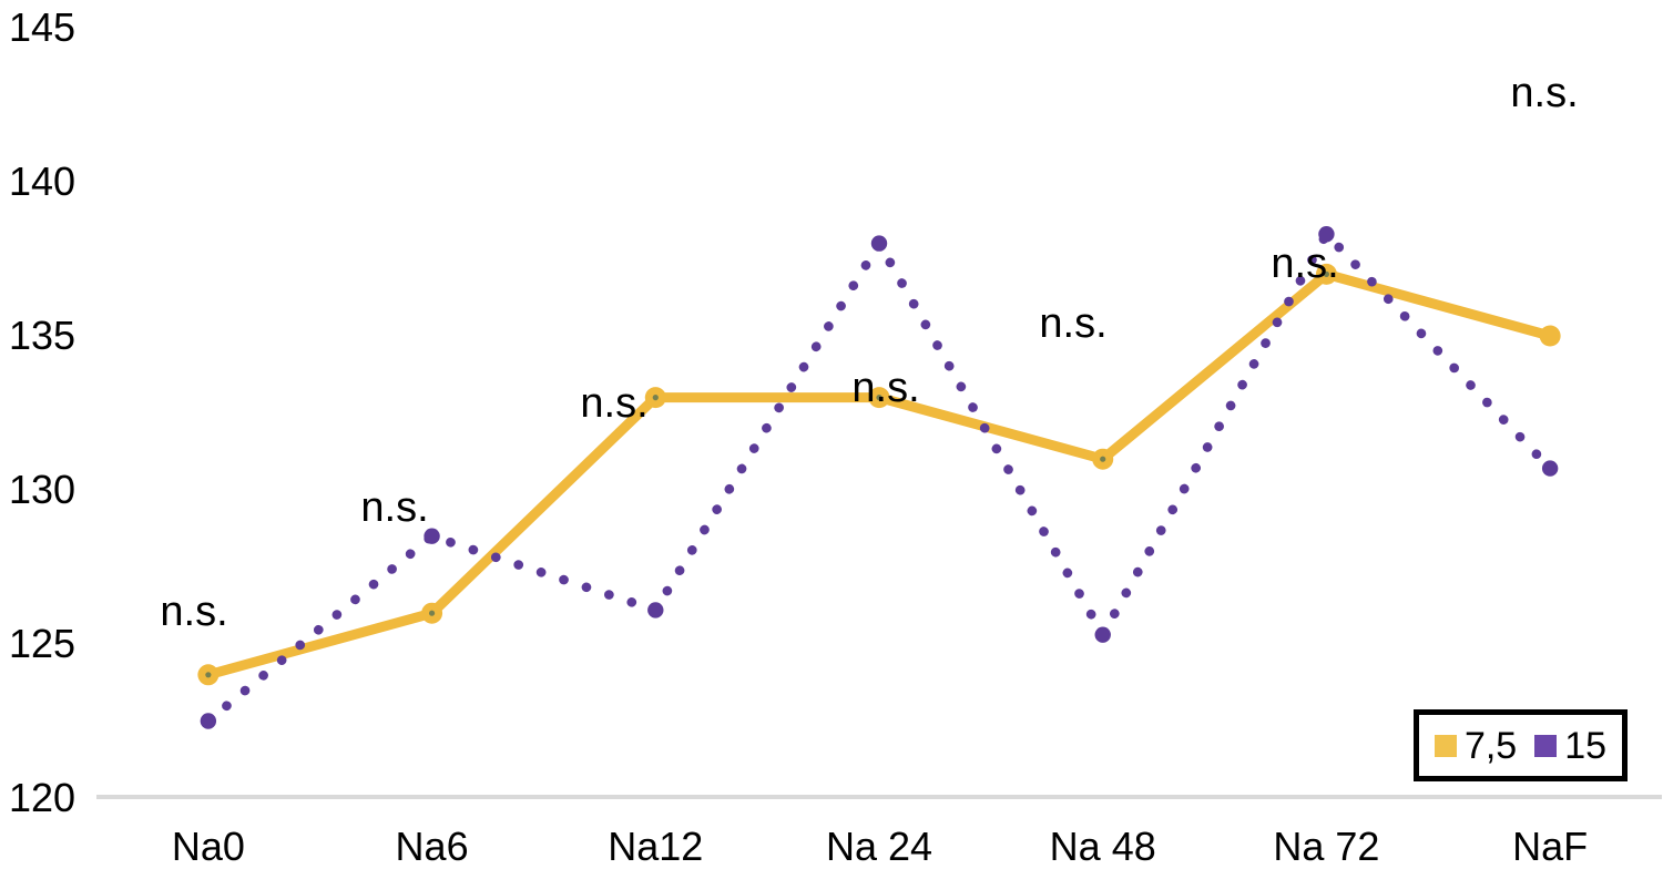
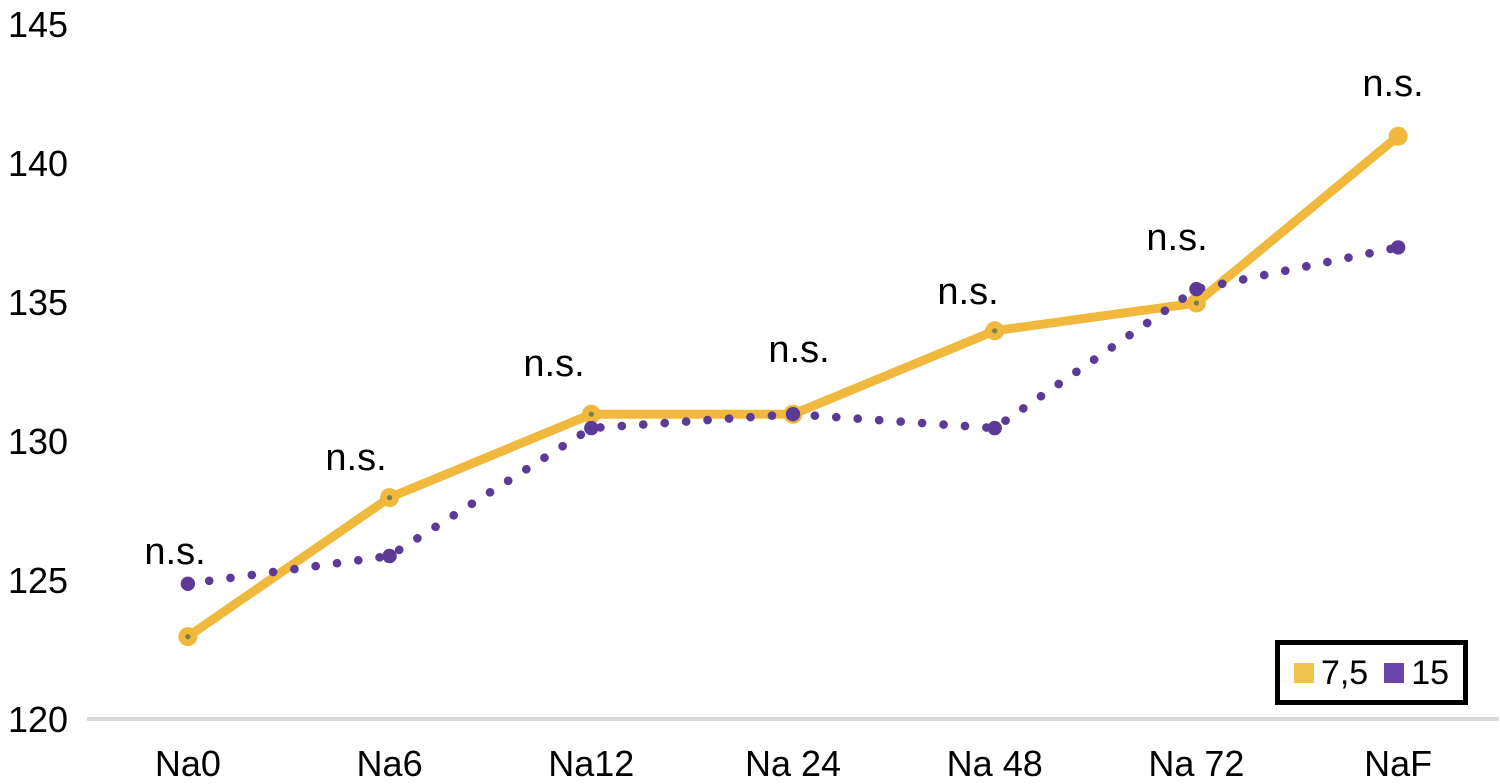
7,5/Na0: 124 -> 123
15/Na0: 122.5 -> 124.9
7,5/Na6: 126 -> 128
15/Na6: 128.5 -> 125.9
7,5/Na12: 133 -> 131
15/Na12: 126.1 -> 130.5
7,5/Na 24: 133 -> 131
15/Na 24: 138.0 -> 131.0
7,5/Na 48: 131 -> 134
15/Na 48: 125.3 -> 130.5
7,5/Na 72: 137 -> 135
15/Na 72: 138.3 -> 135.5
7,5/NaF: 135 -> 141
15/NaF: 130.7 -> 137.0
